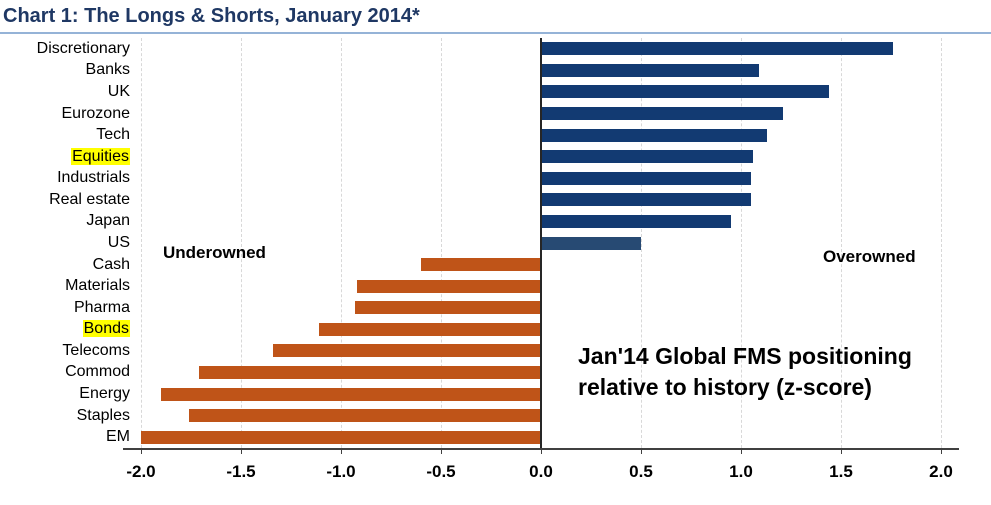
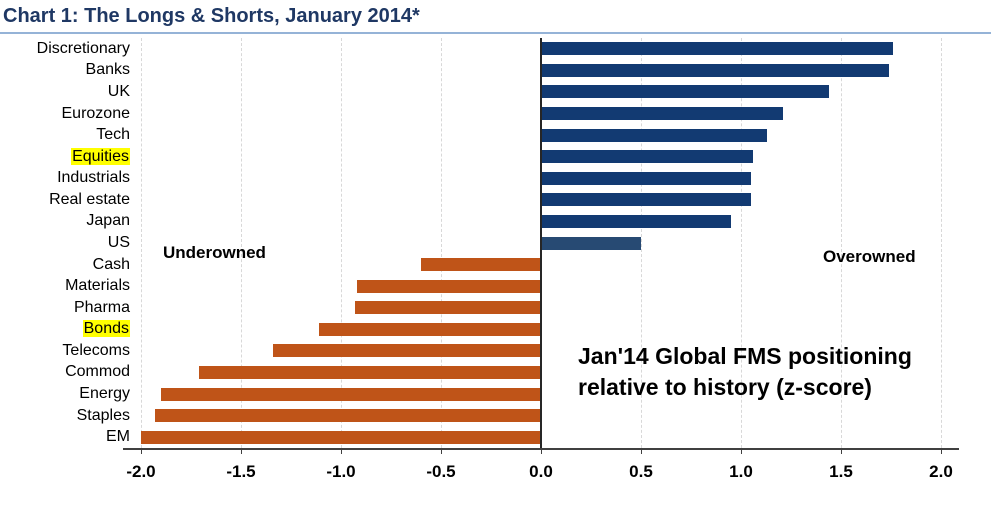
Banks: 1.09 -> 1.74
Staples: -1.76 -> -1.93
